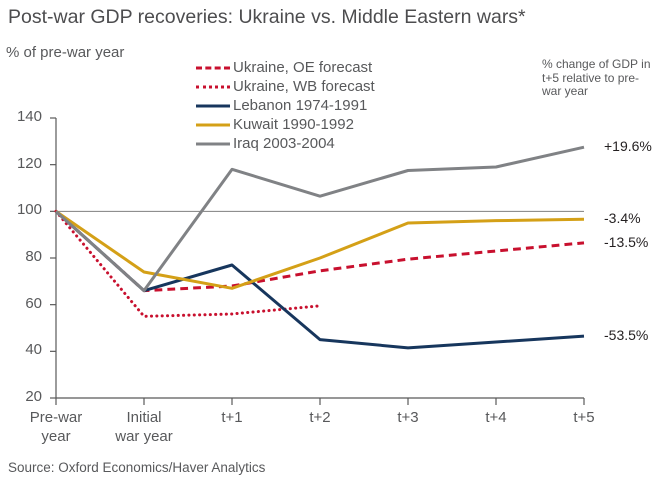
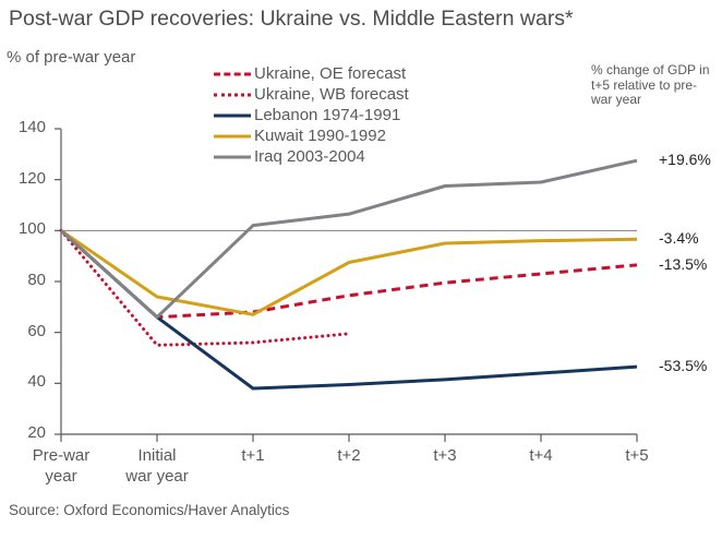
Lebanon 1974-1991/t+1: 77 -> 38
Iraq 2003-2004/t+1: 118 -> 102
Lebanon 1974-1991/t+2: 45 -> 40
Kuwait 1990-1992/t+2: 80 -> 88
